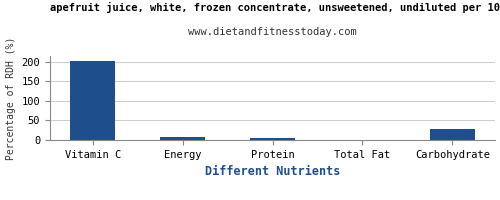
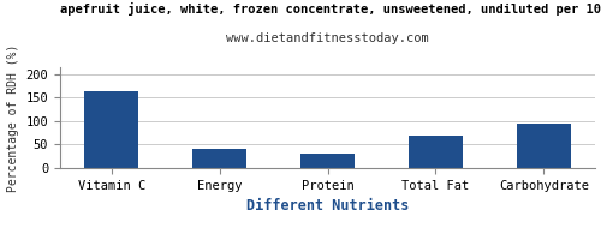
Vitamin C: 202 -> 165
Energy: 8 -> 40
Protein: 4 -> 30
Total Fat: 1 -> 70
Carbohydrate: 29 -> 95
